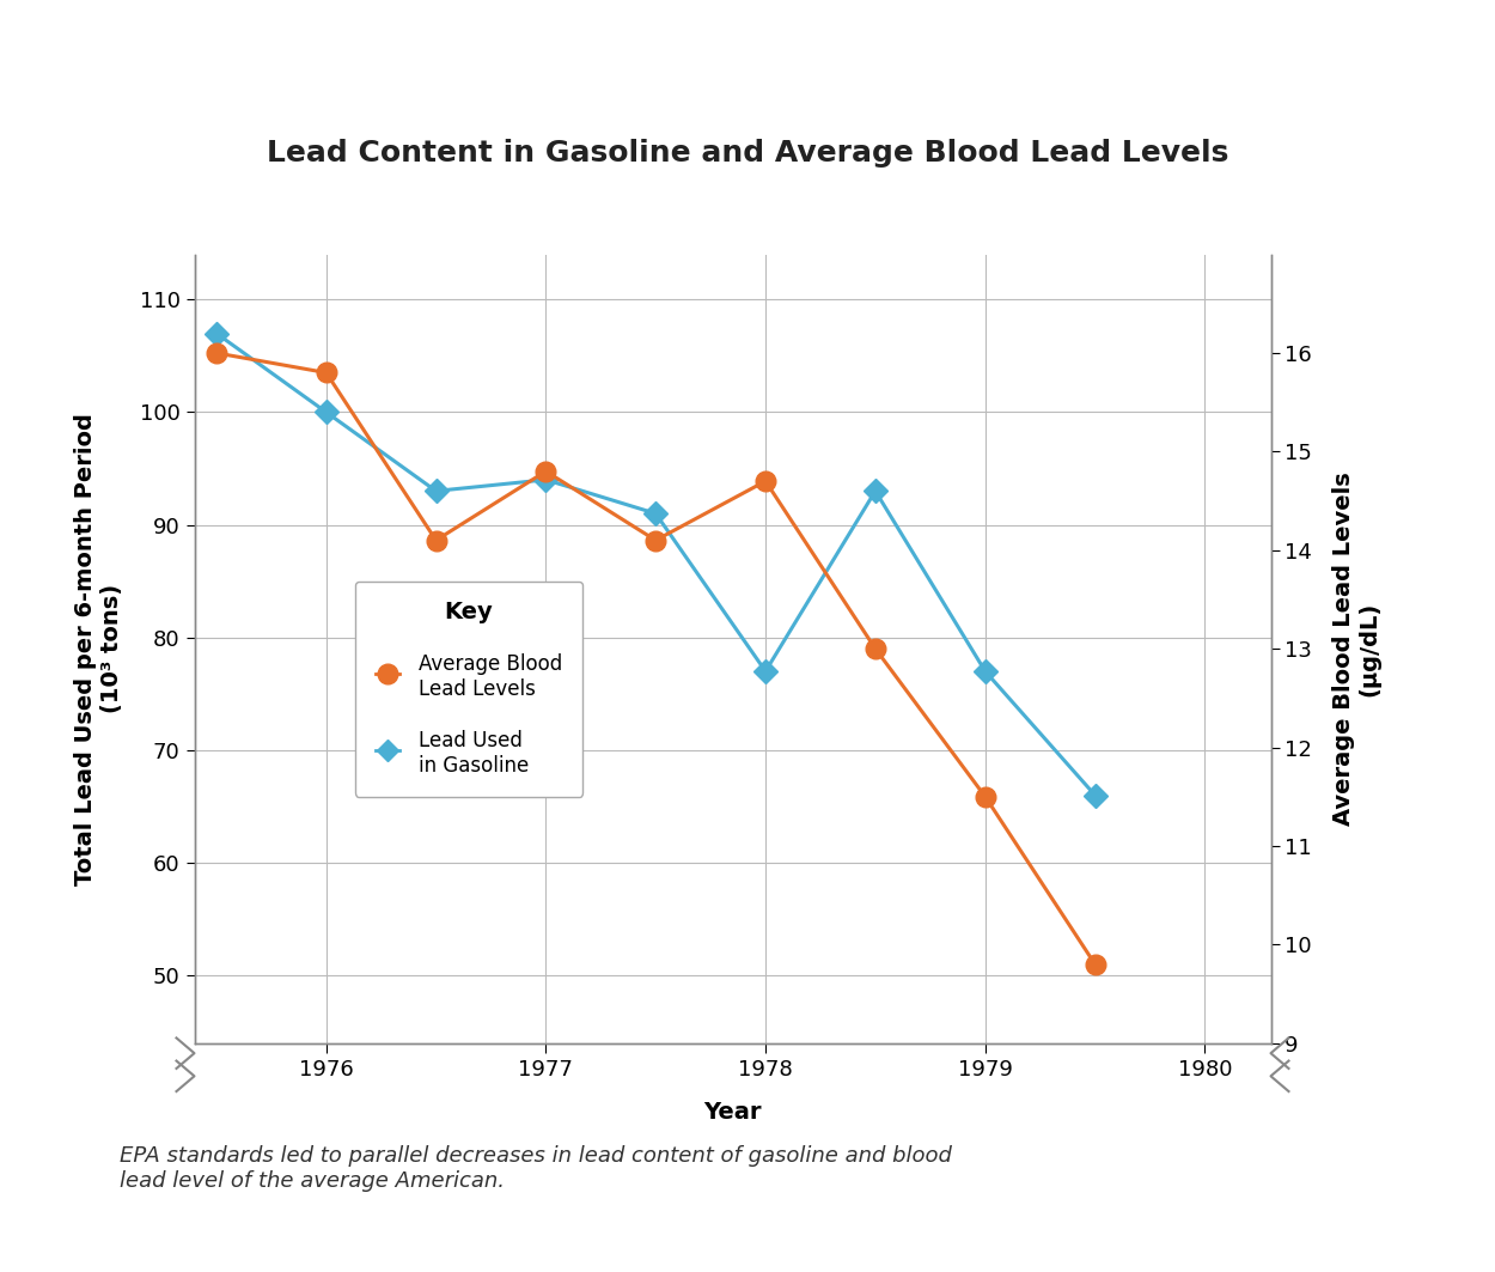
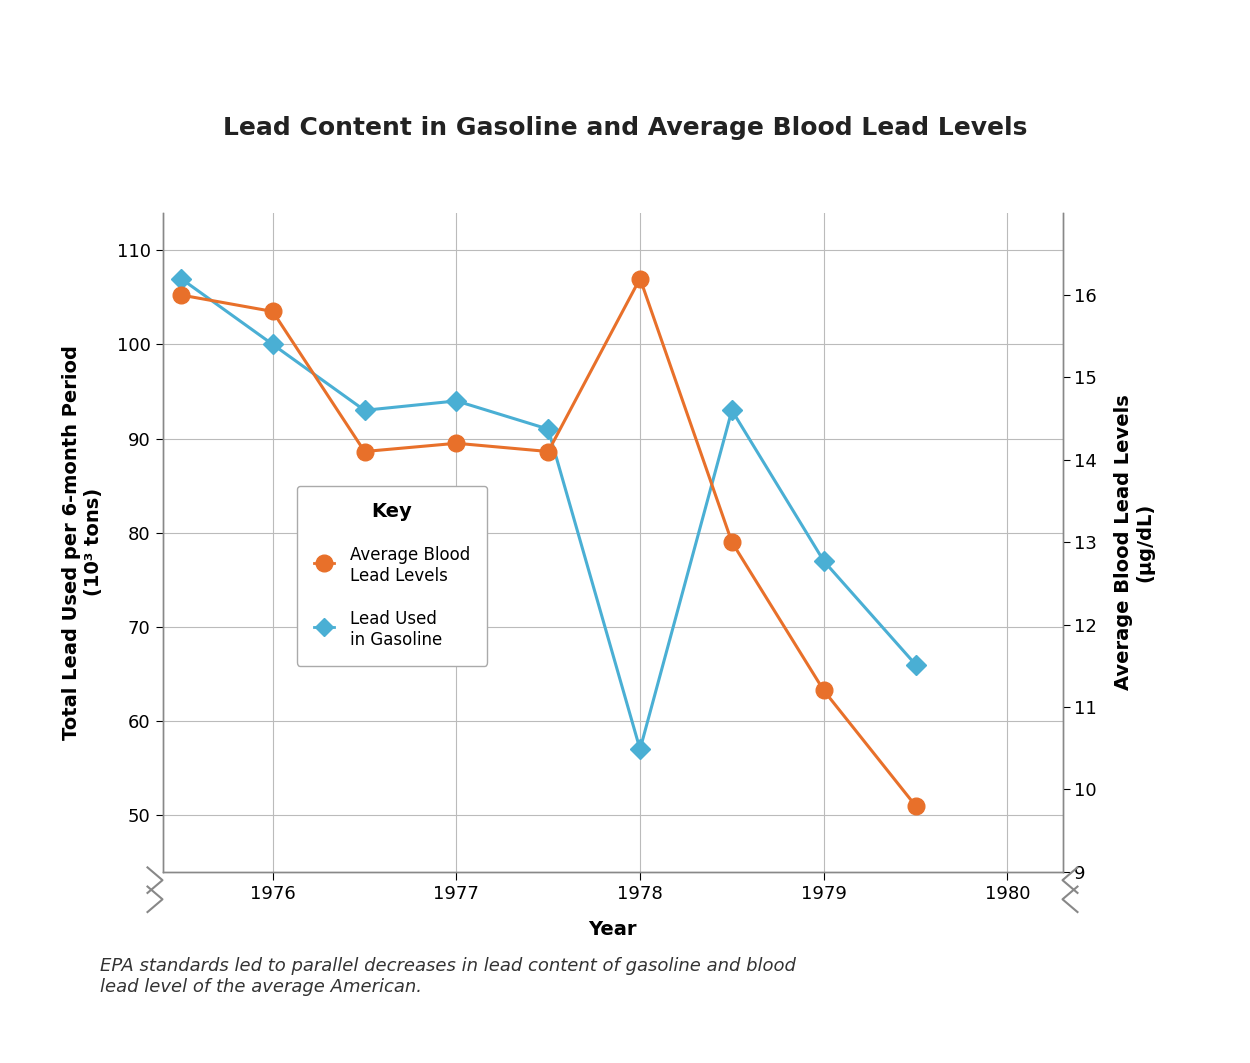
Average Blood Lead Levels/1977: 14.8 -> 14.2
Lead Used in Gasoline/1978: 77 -> 57
Average Blood Lead Levels/1978: 14.7 -> 16.2
Average Blood Lead Levels/1979: 11.5 -> 11.2
